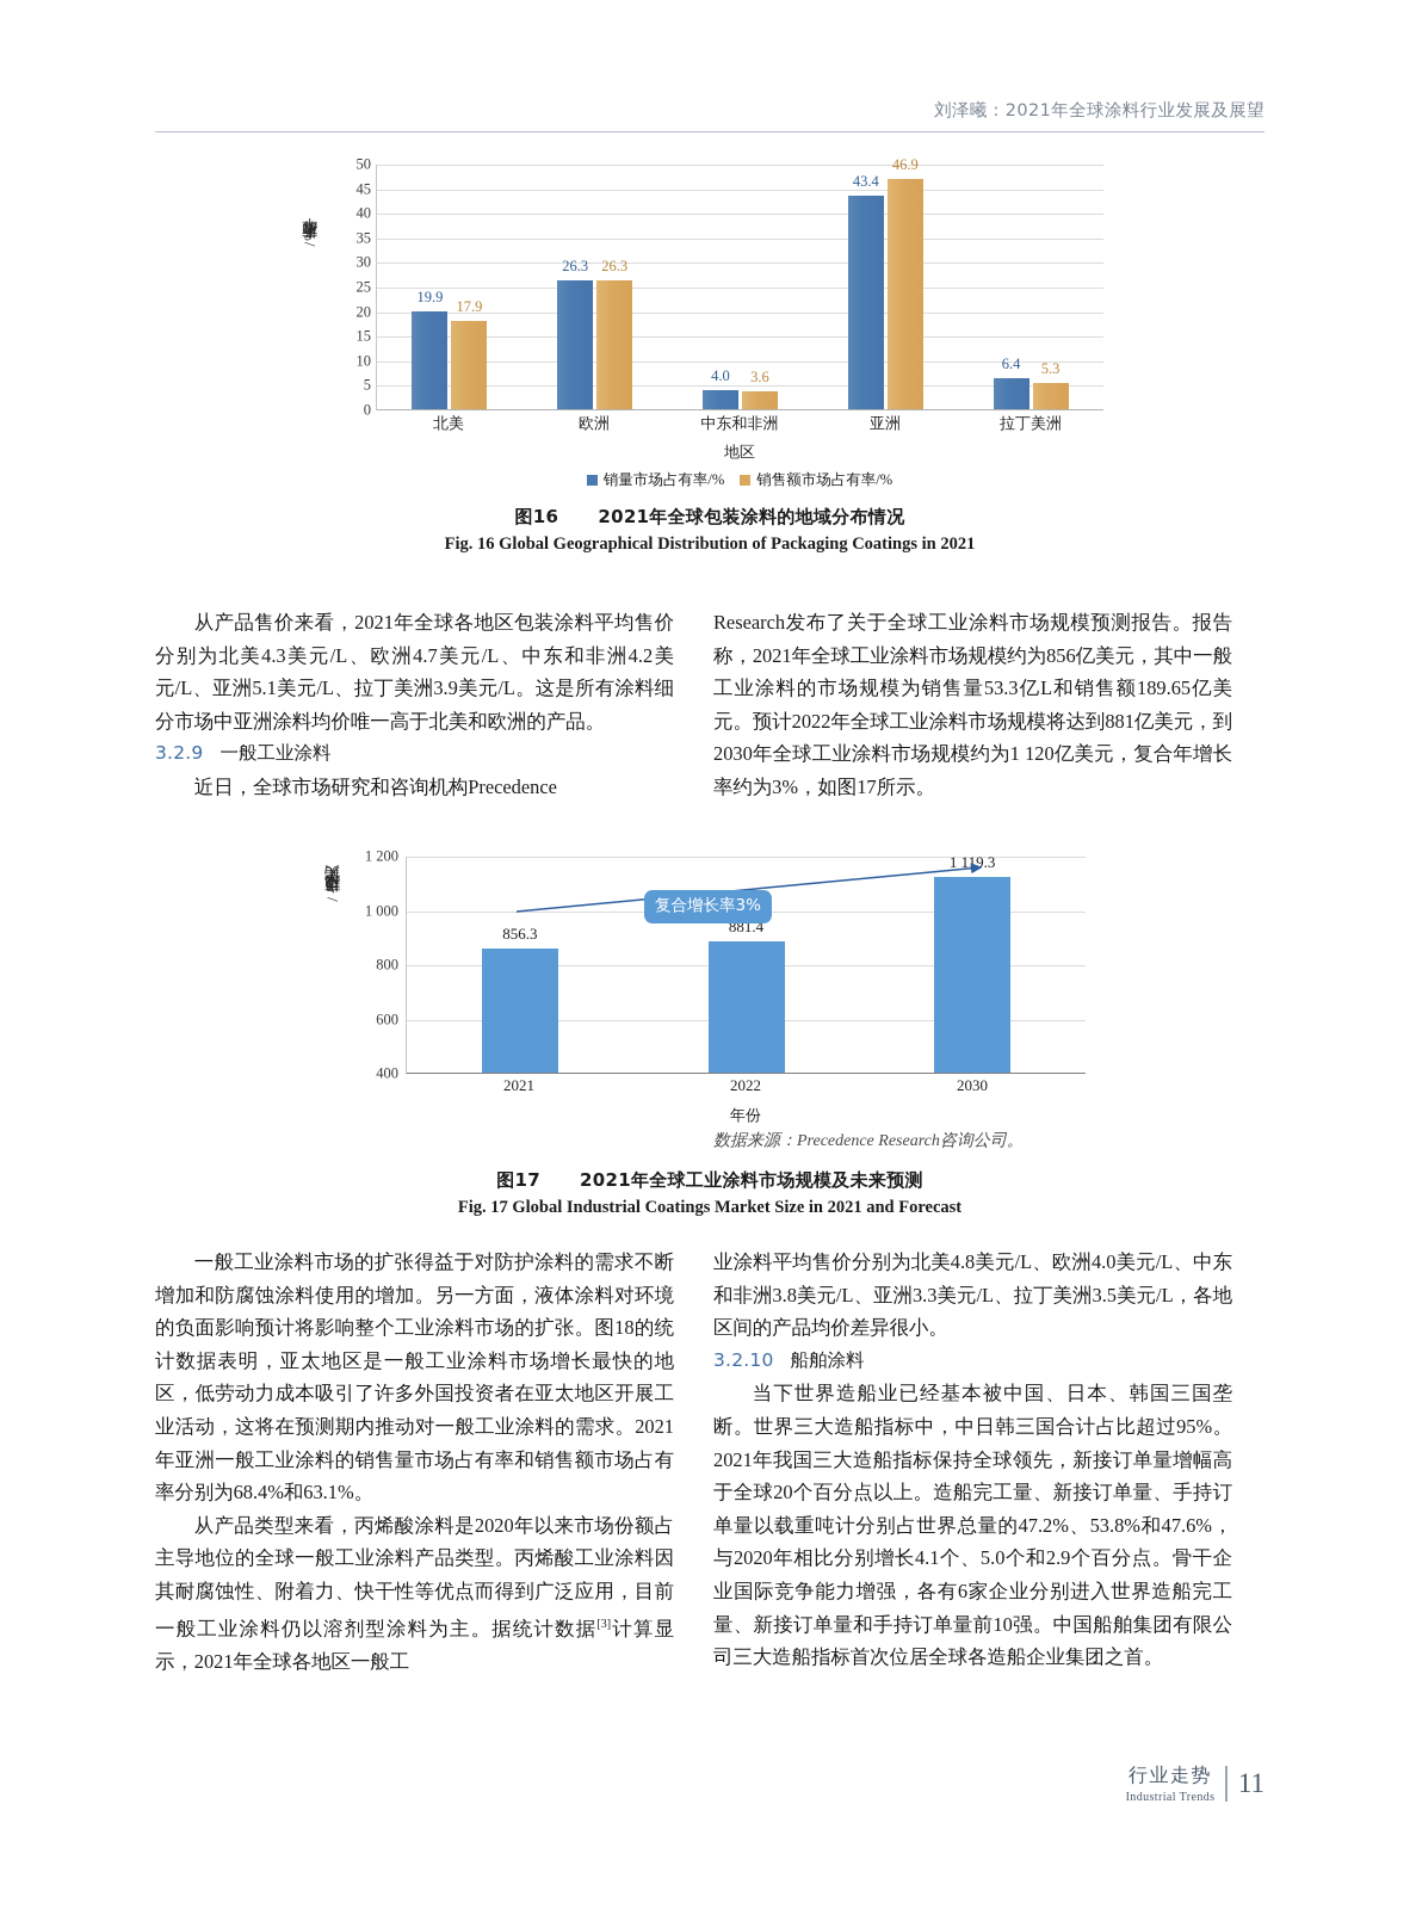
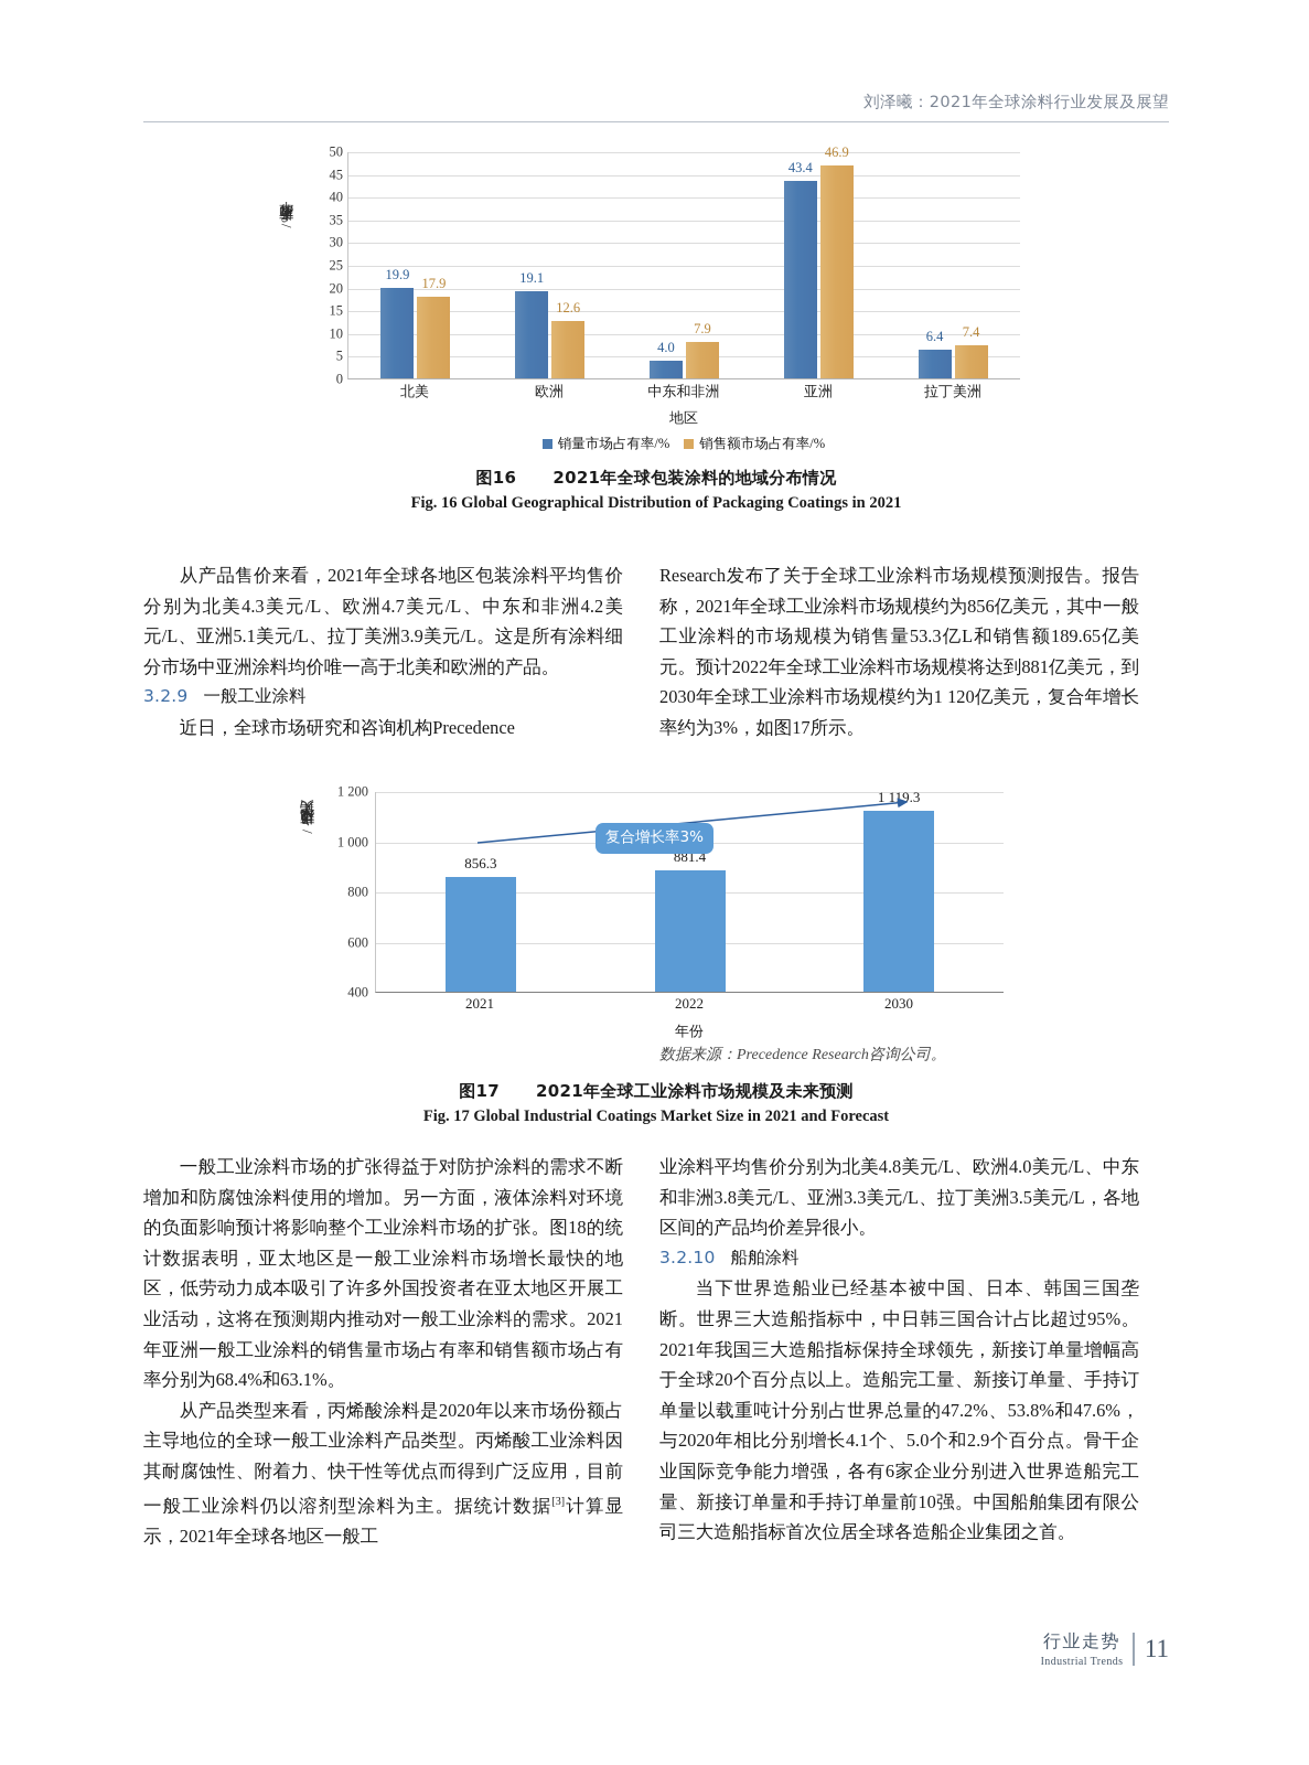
2021年全球包装涂料的地域分布情况/销量市场占有率/%/欧洲: 26.3 -> 19.1
2021年全球包装涂料的地域分布情况/销售额市场占有率/%/欧洲: 26.3 -> 12.6
2021年全球包装涂料的地域分布情况/销售额市场占有率/%/中东和非洲: 3.6 -> 7.9
2021年全球包装涂料的地域分布情况/销售额市场占有率/%/拉丁美洲: 5.3 -> 7.4
